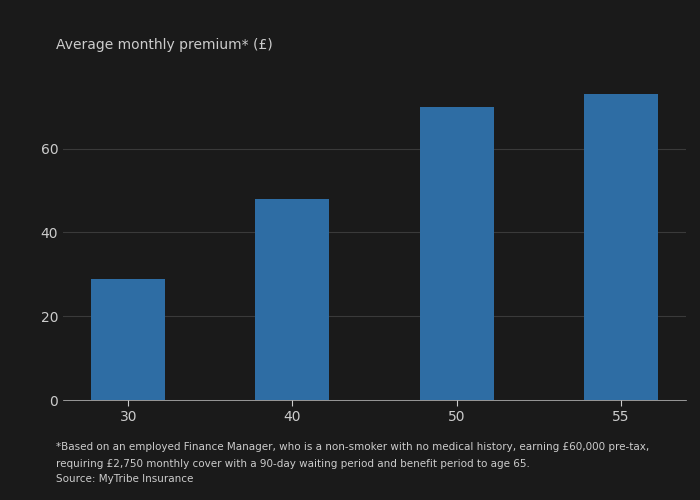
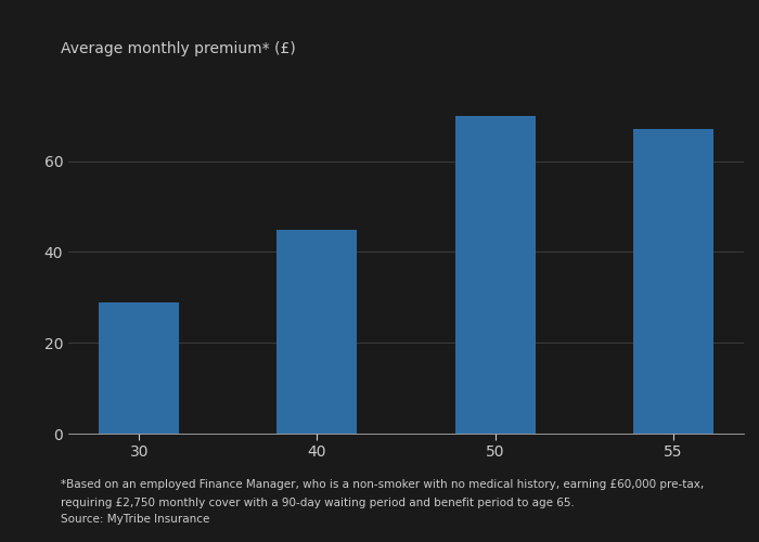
40: 48 -> 45
55: 73 -> 67
